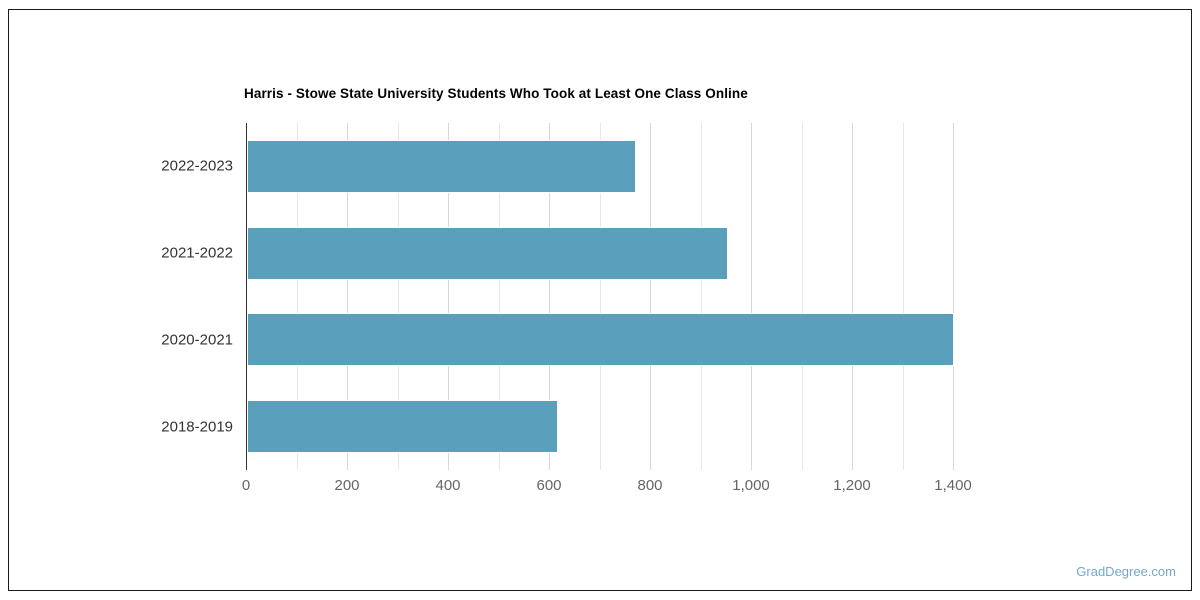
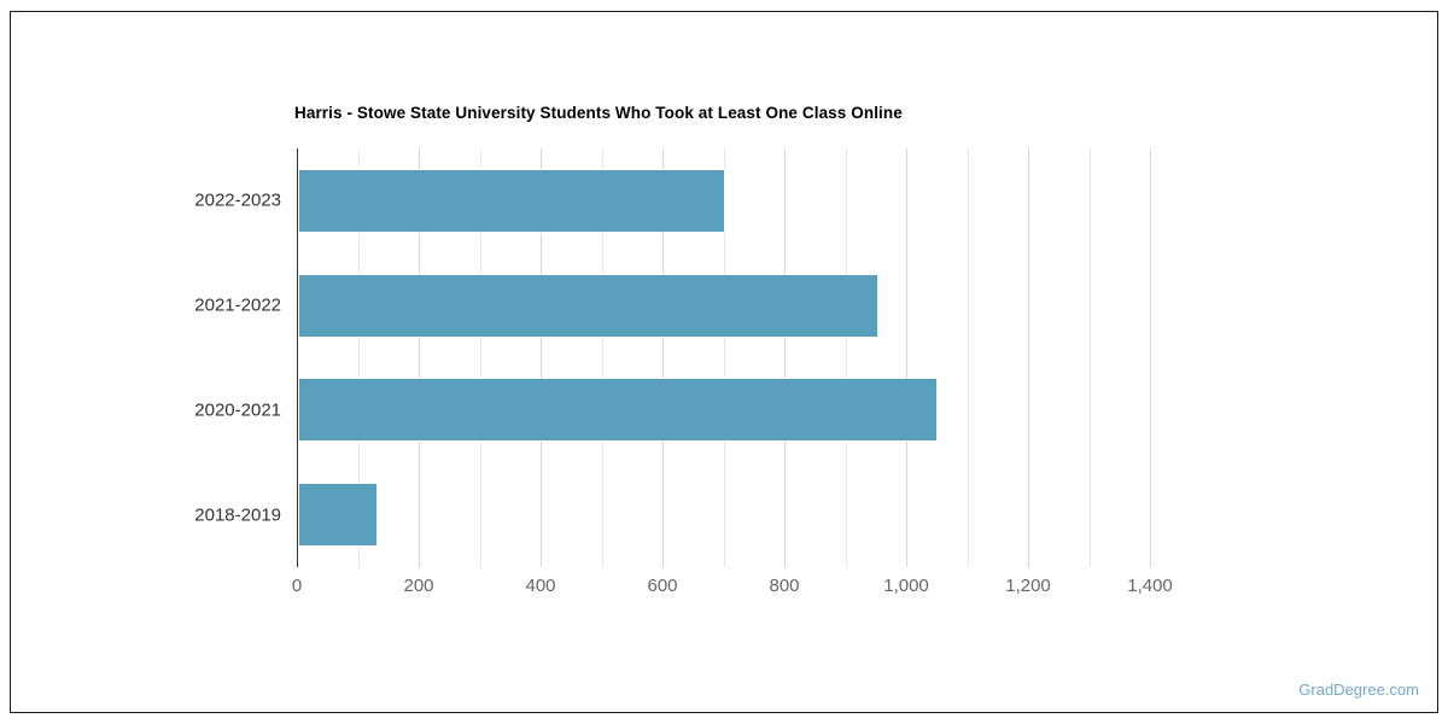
2022-2023: 770 -> 700
2020-2021: 1400 -> 1050
2018-2019: 620 -> 130
